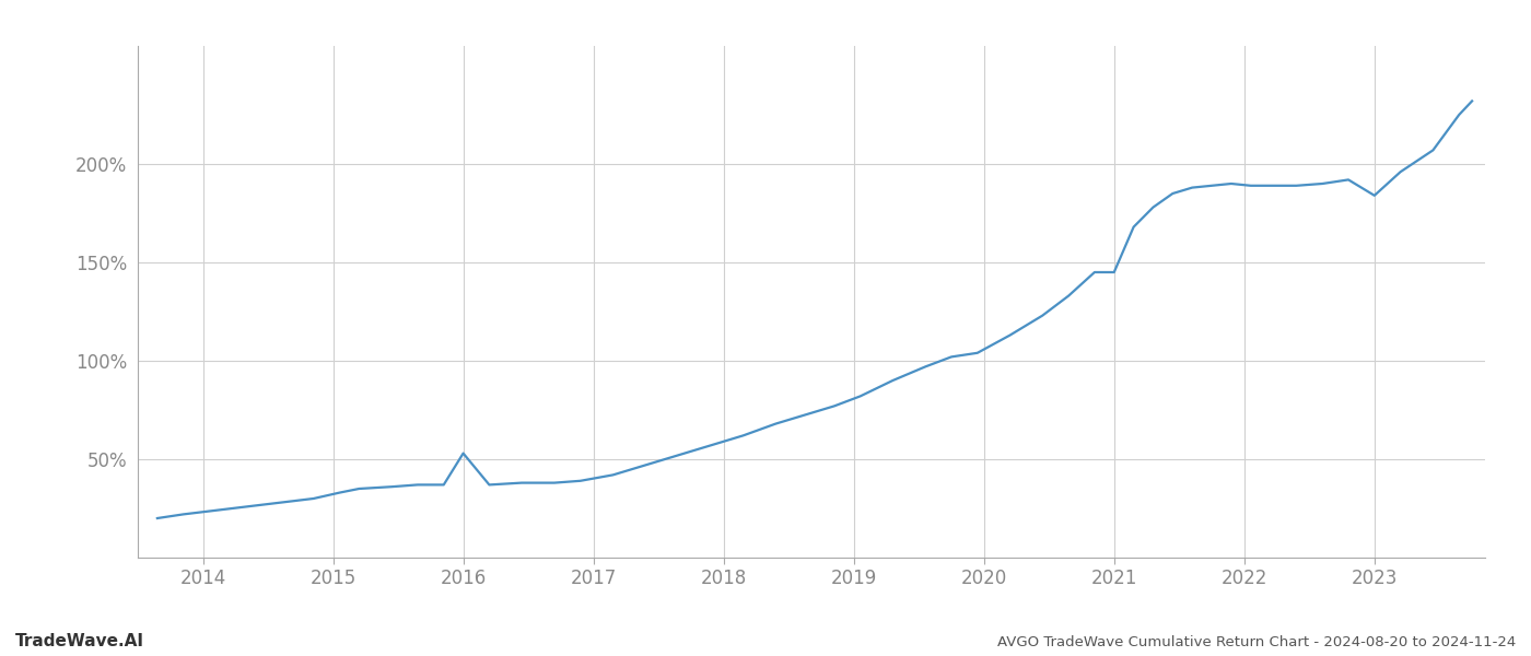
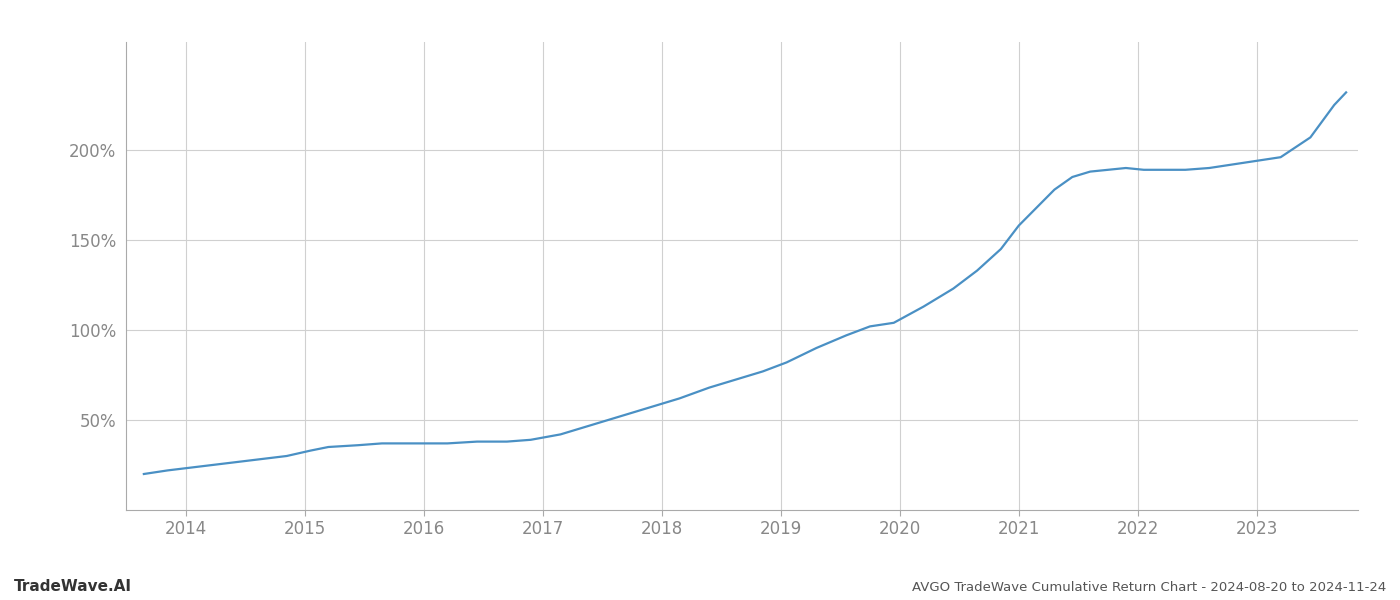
2016: 53% -> 37%
2021: 145% -> 158%
2023: 184% -> 194%
